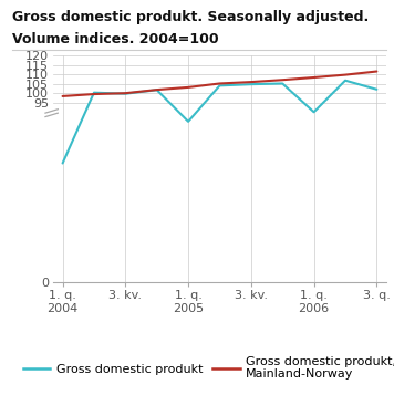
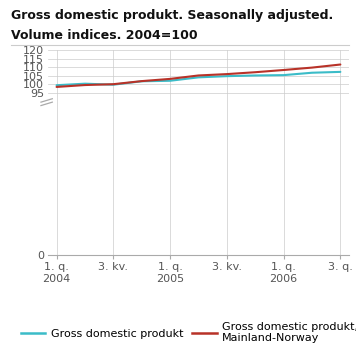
Gross domestic produkt/1. q. 2004: 63 -> 99
Gross domestic produkt/1. q. 2005: 85 -> 102
Gross domestic produkt/1. q. 2006: 90 -> 105
Gross domestic produkt/3. q.: 102 -> 107
